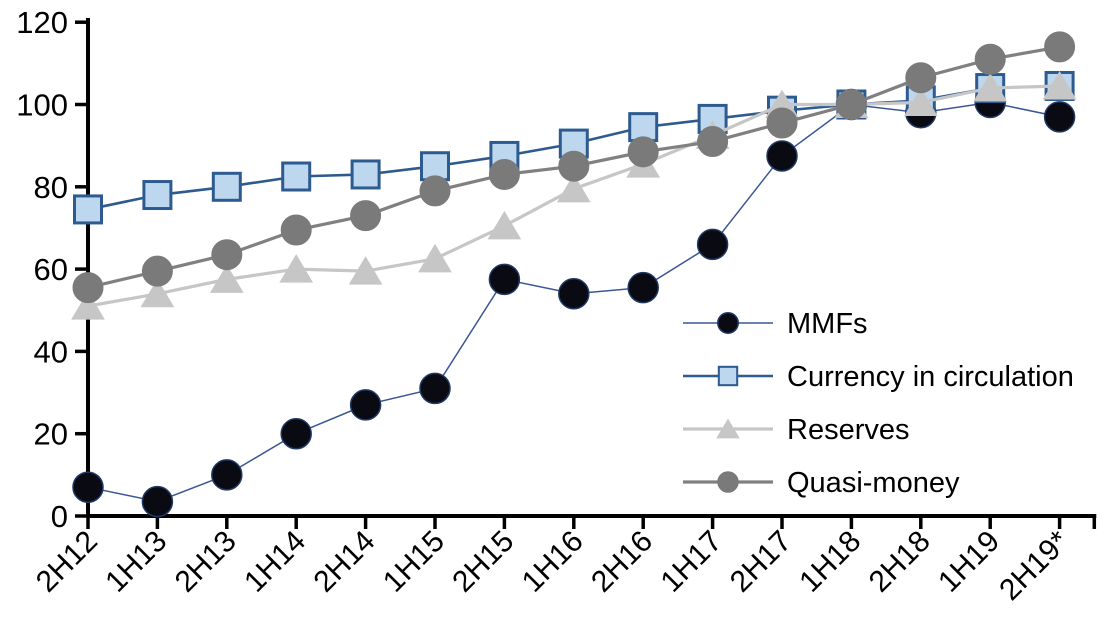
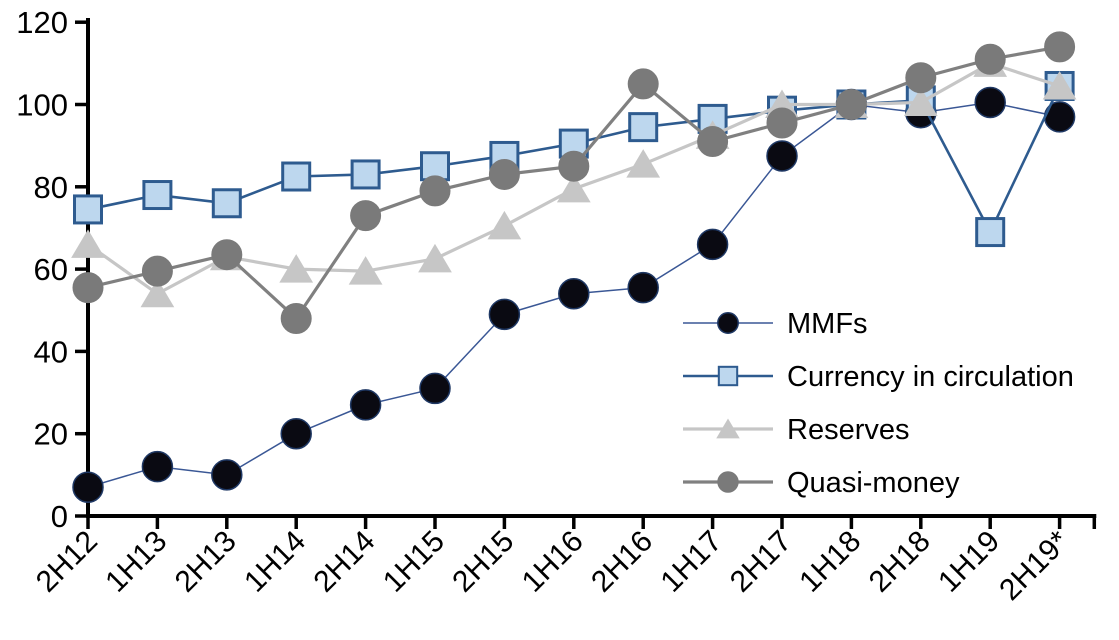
Reserves/2H12: 51 -> 66
MMFs/1H13: 4 -> 12
Currency in circulation/2H13: 80 -> 76
Reserves/2H13: 58 -> 63
Quasi-money/1H14: 70 -> 48
MMFs/2H15: 58 -> 49
Quasi-money/2H16: 88 -> 105
Currency in circulation/1H19: 104 -> 69
Reserves/1H19: 104 -> 110
